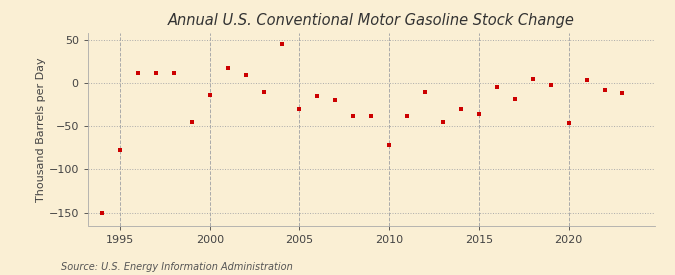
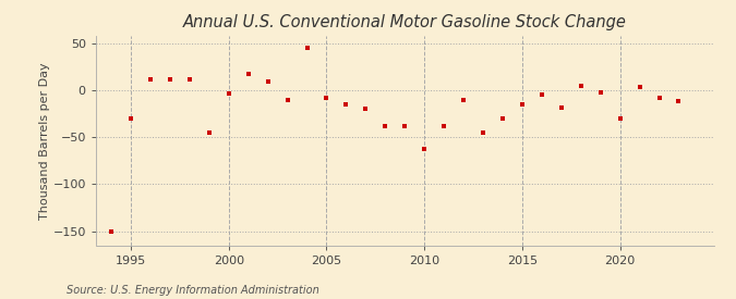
1995: -78 -> -30
2000: -14 -> -3
2005: -30 -> -8
2010: -72 -> -63
2015: -36 -> -15
2020: -46 -> -30
